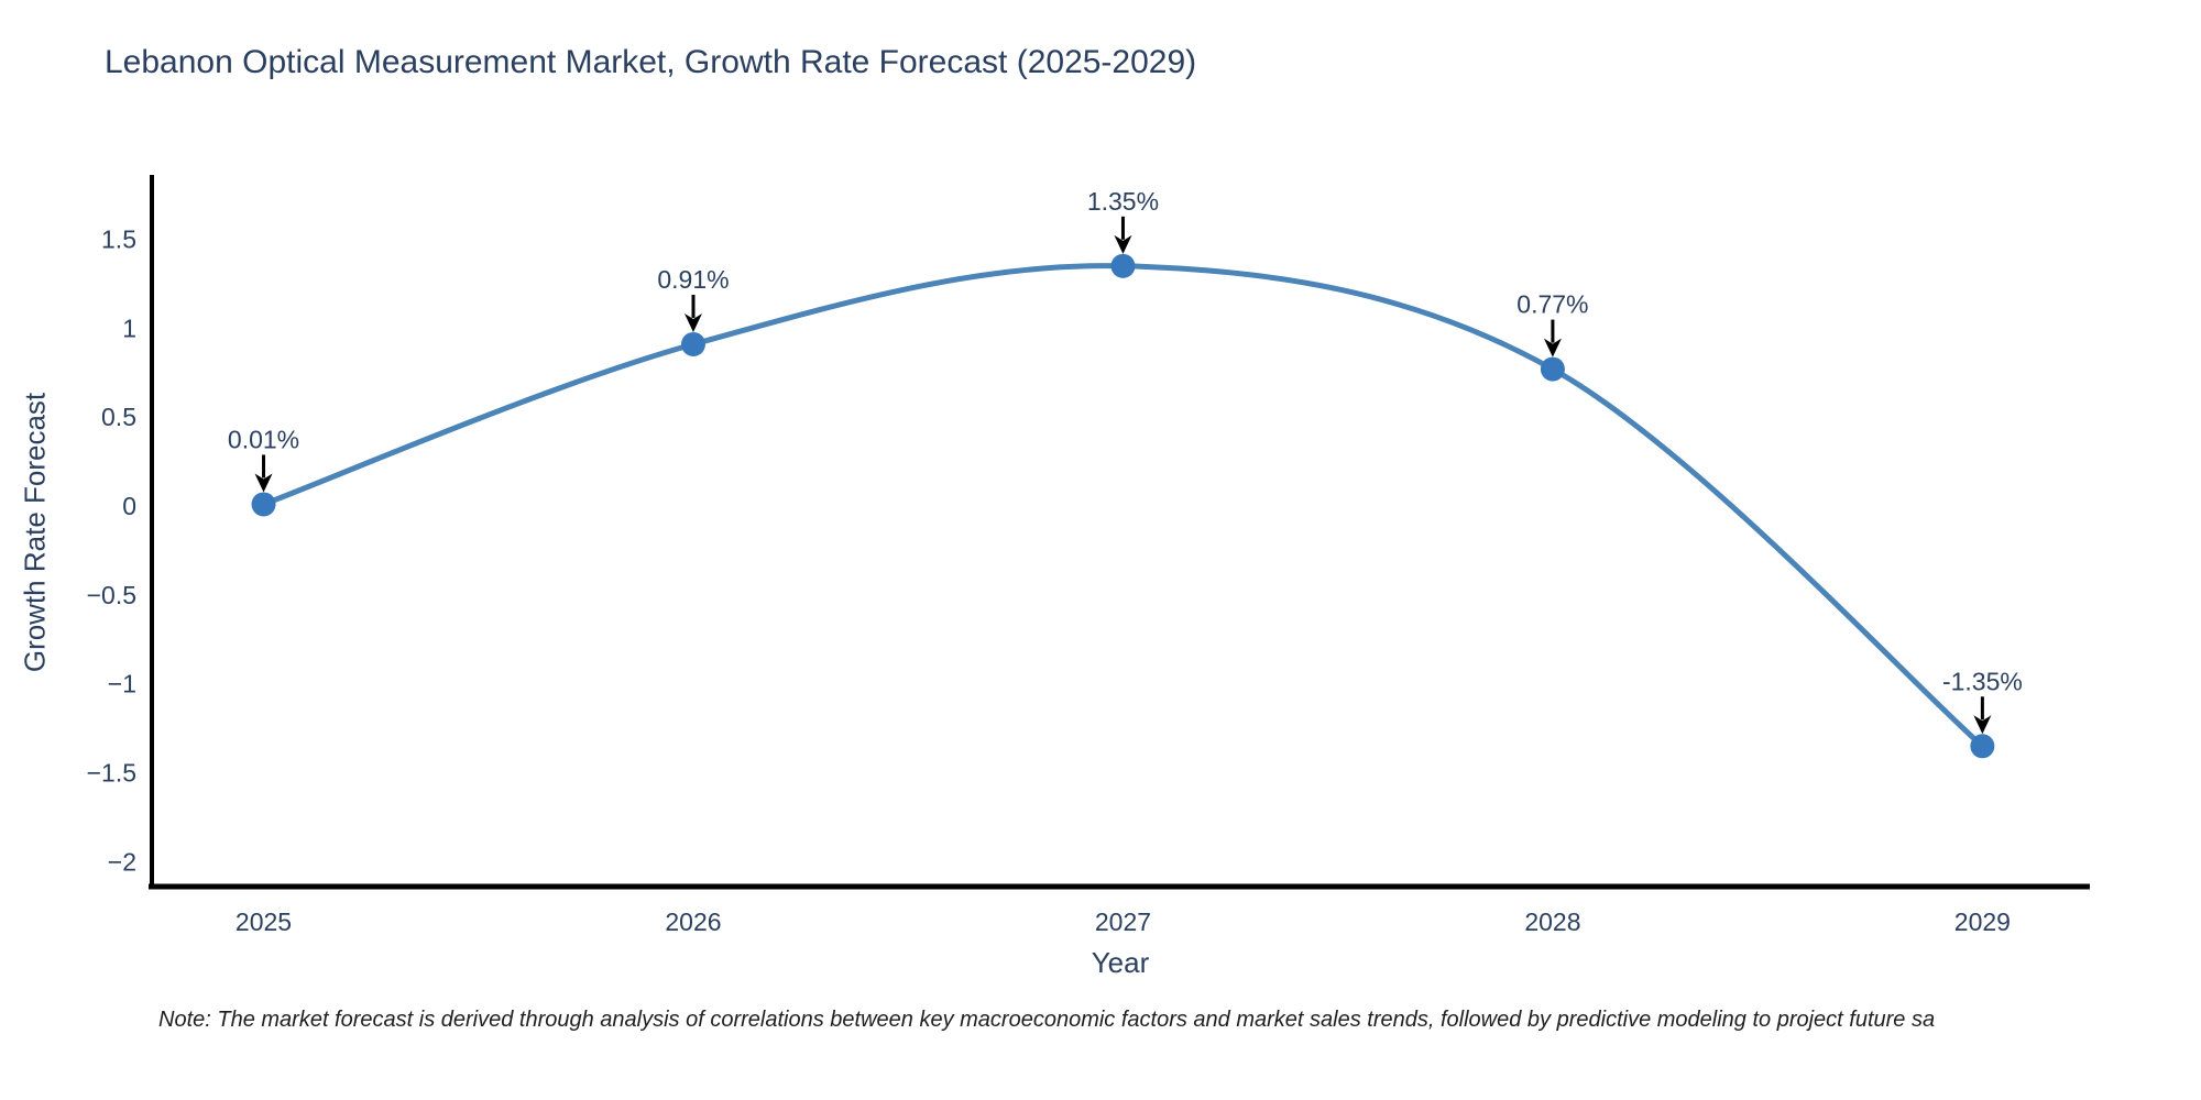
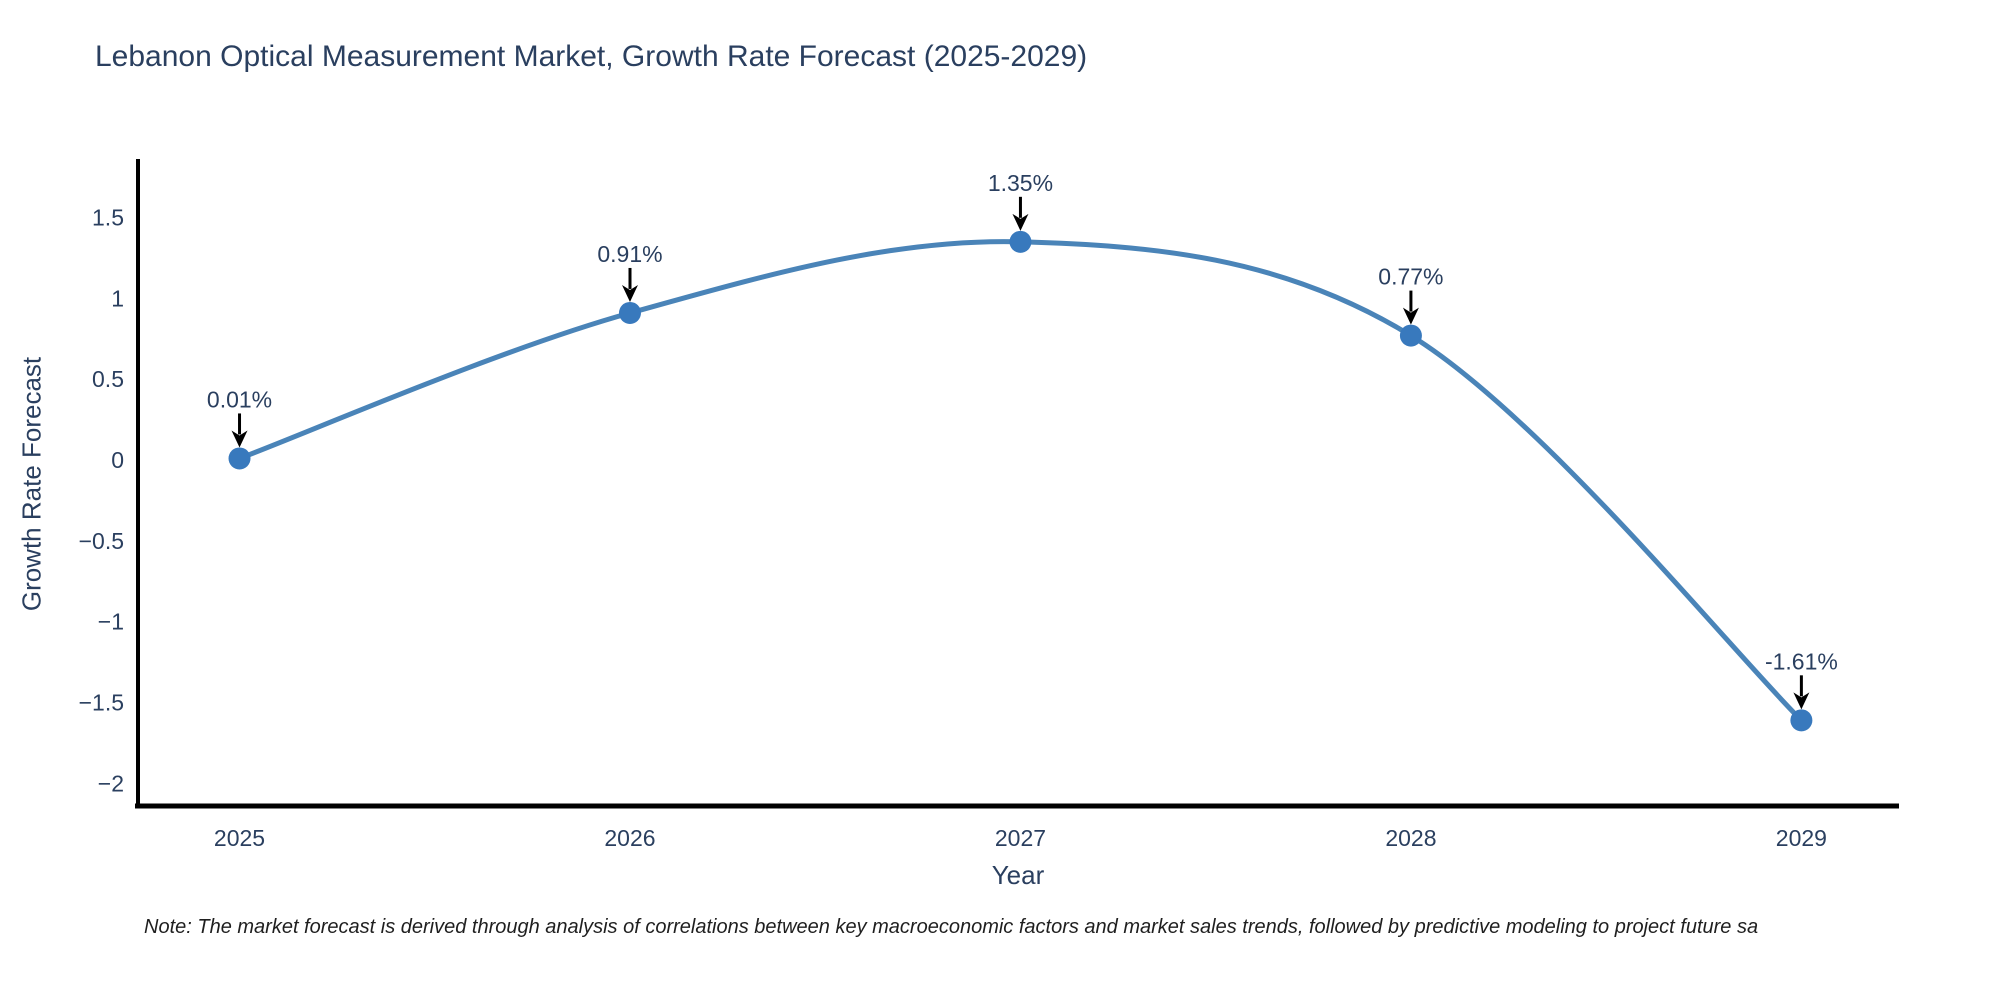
2029: -1.35% -> -1.61%
